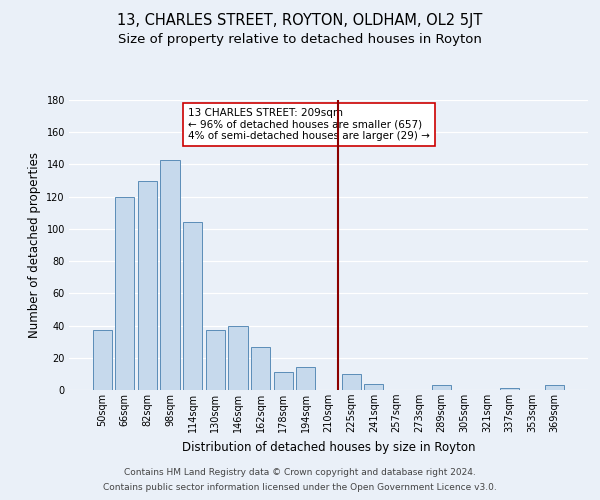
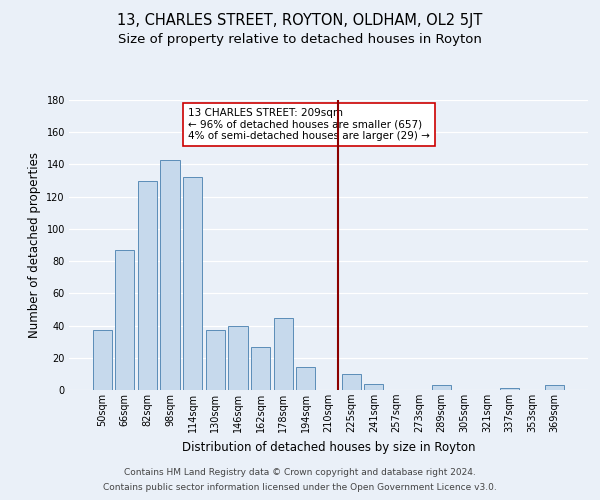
66sqm: 120 -> 87
114sqm: 104 -> 132
178sqm: 11 -> 45
